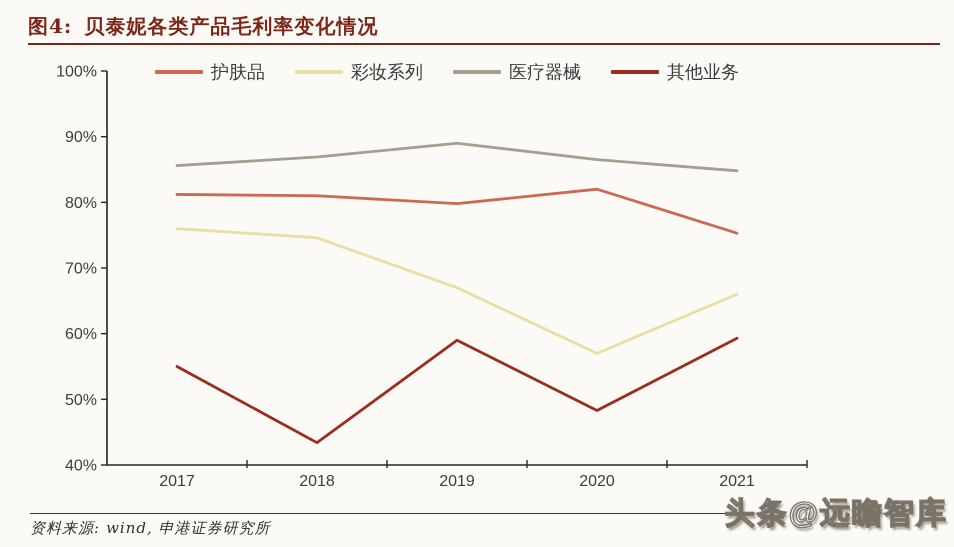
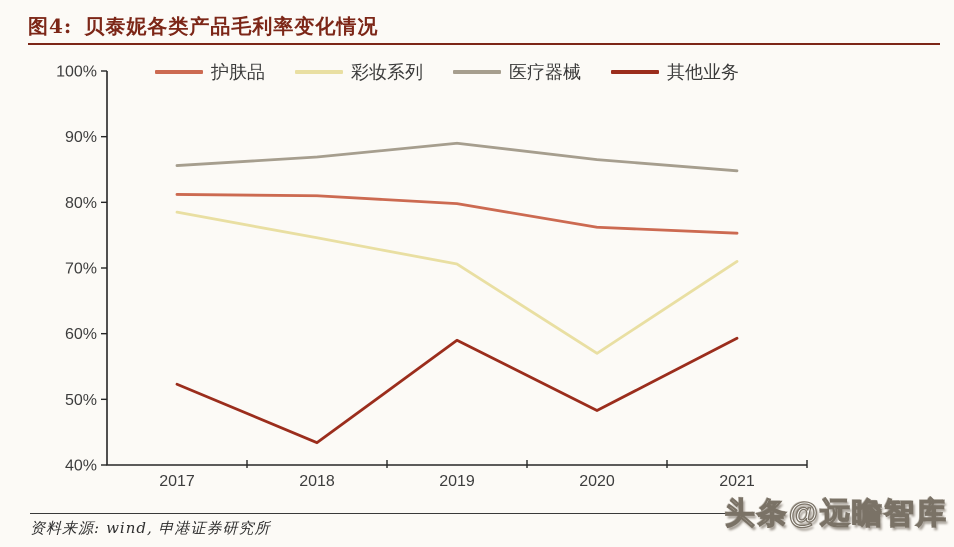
彩妆系列/2017: 76% -> 78%
其他业务/2017: 55% -> 52%
彩妆系列/2019: 67% -> 71%
护肤品/2020: 82% -> 76%
彩妆系列/2021: 66% -> 71%
